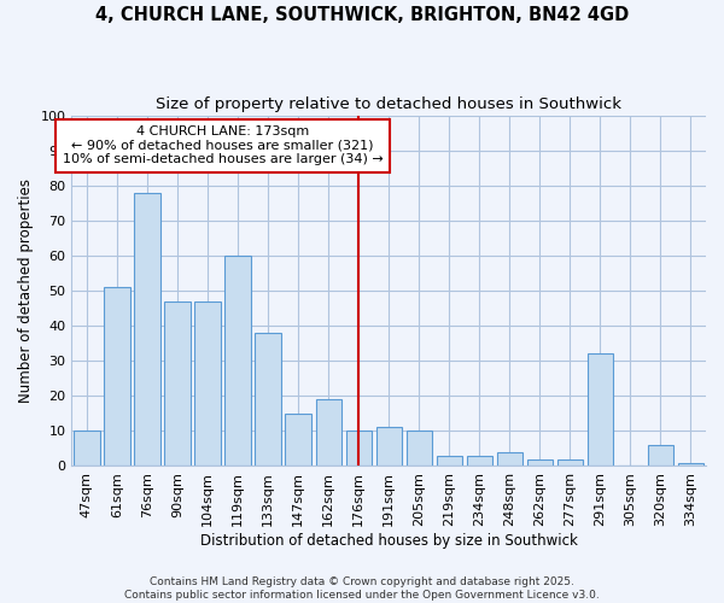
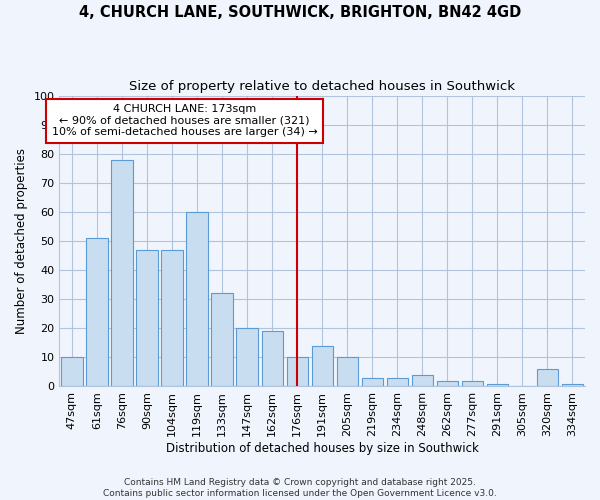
133sqm: 38 -> 32
147sqm: 15 -> 20
191sqm: 11 -> 14
291sqm: 32 -> 1
